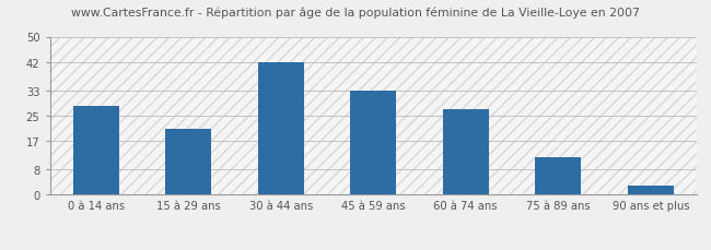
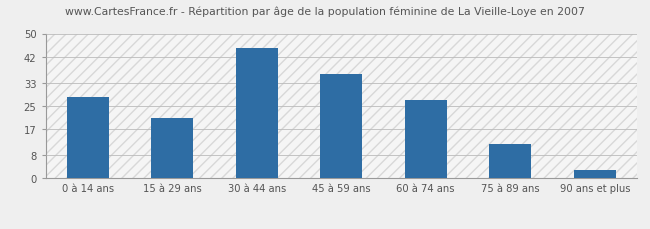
30 à 44 ans: 42 -> 45
45 à 59 ans: 33 -> 36
